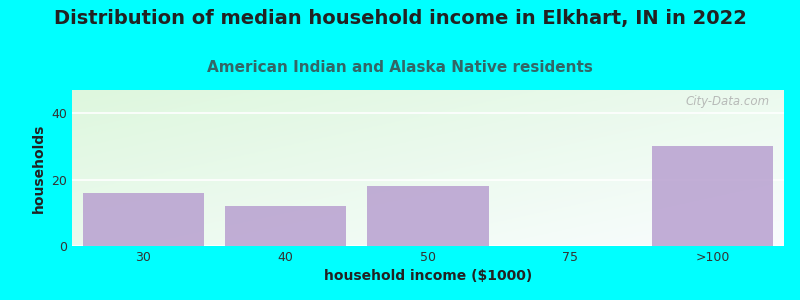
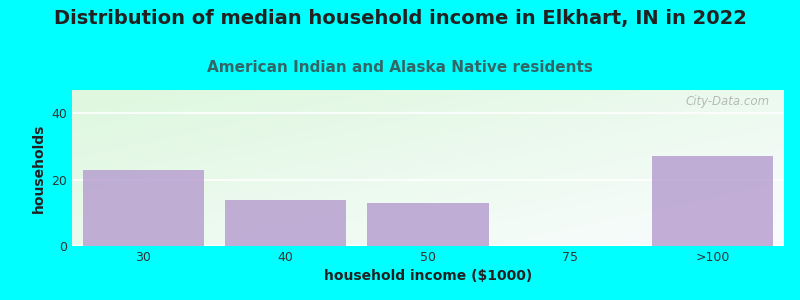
30: 16 -> 23
40: 12 -> 14
50: 18 -> 13
>100: 30 -> 27
